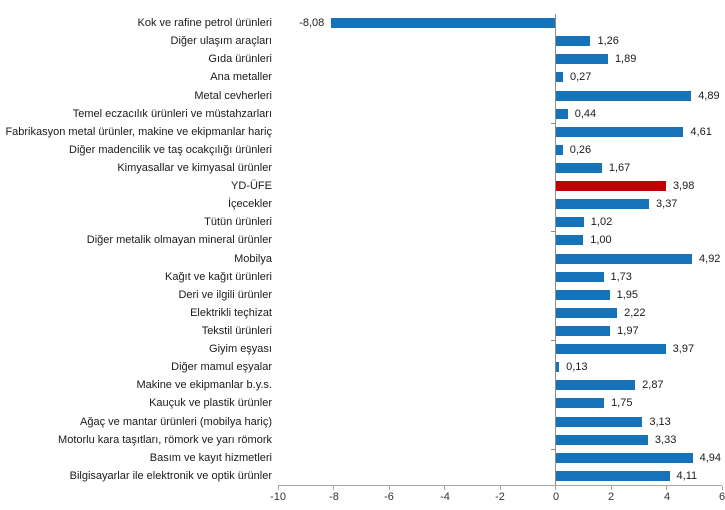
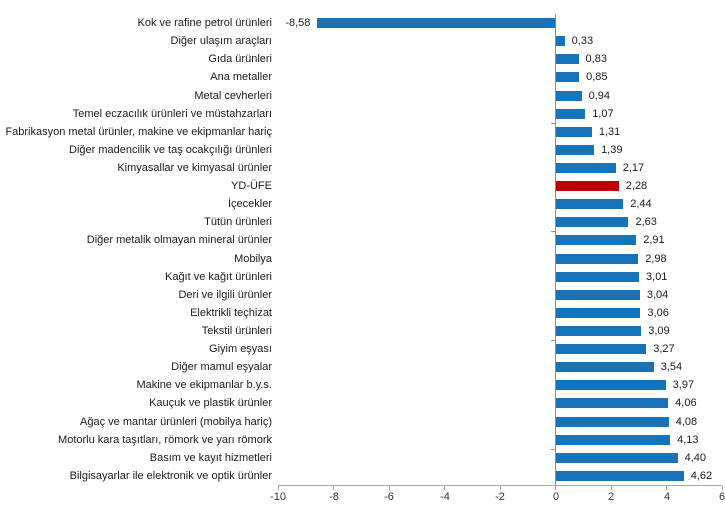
Kok ve rafine petrol ürünleri: -8,08 -> -8,58
Diğer ulaşım araçları: 1,26 -> 0,33
Gıda ürünleri: 1,89 -> 0,83
Ana metaller: 0,27 -> 0,85
Metal cevherleri: 4,89 -> 0,94
Temel eczacılık ürünleri ve müstahzarları: 0,44 -> 1,07
Fabrikasyon metal ürünler, makine ve ekipmanlar hariç: 4,61 -> 1,31
Diğer madencilik ve taş ocakçılığı ürünleri: 0,26 -> 1,39
Kimyasallar ve kimyasal ürünler: 1,67 -> 2,17
YD-ÜFE: 3,98 -> 2,28
İçecekler: 3,37 -> 2,44
Tütün ürünleri: 1,02 -> 2,63
Diğer metalik olmayan mineral ürünler: 1,00 -> 2,91
Mobilya: 4,92 -> 2,98
Kağıt ve kağıt ürünleri: 1,73 -> 3,01
Deri ve ilgili ürünler: 1,95 -> 3,04
Elektrikli teçhizat: 2,22 -> 3,06
Tekstil ürünleri: 1,97 -> 3,09
Giyim eşyası: 3,97 -> 3,27
Diğer mamul eşyalar: 0,13 -> 3,54
Makine ve ekipmanlar b.y.s.: 2,87 -> 3,97
Kauçuk ve plastik ürünler: 1,75 -> 4,06
Ağaç ve mantar ürünleri (mobilya hariç): 3,13 -> 4,08
Motorlu kara taşıtları, römork ve yarı römork: 3,33 -> 4,13
Basım ve kayıt hizmetleri: 4,94 -> 4,40
Bilgisayarlar ile elektronik ve optik ürünler: 4,11 -> 4,62
